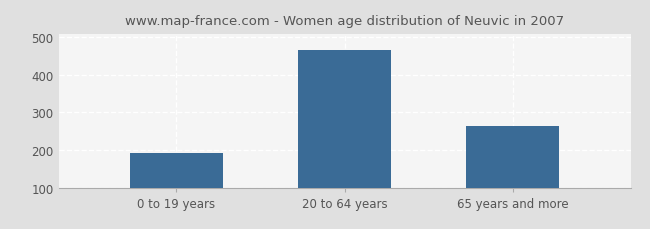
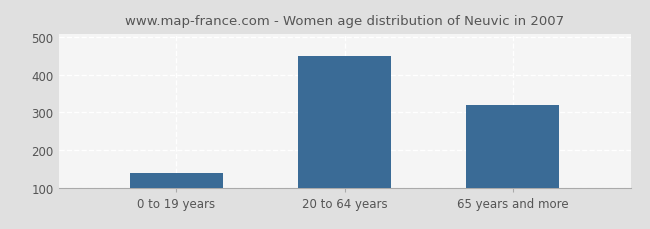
0 to 19 years: 192 -> 140
20 to 64 years: 465 -> 450
65 years and more: 263 -> 320
